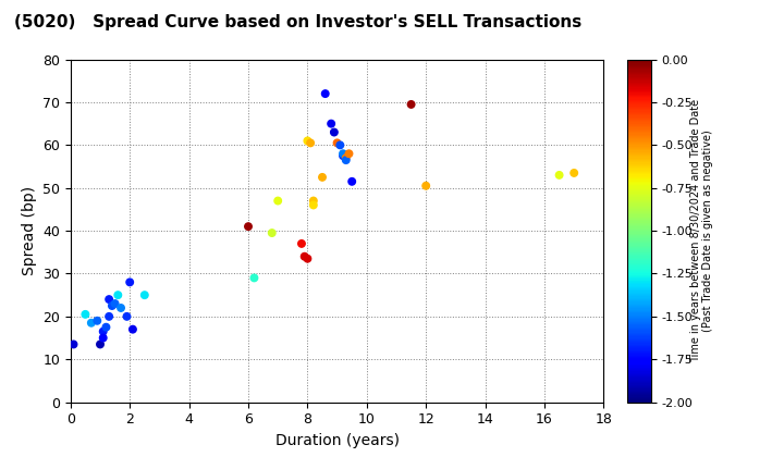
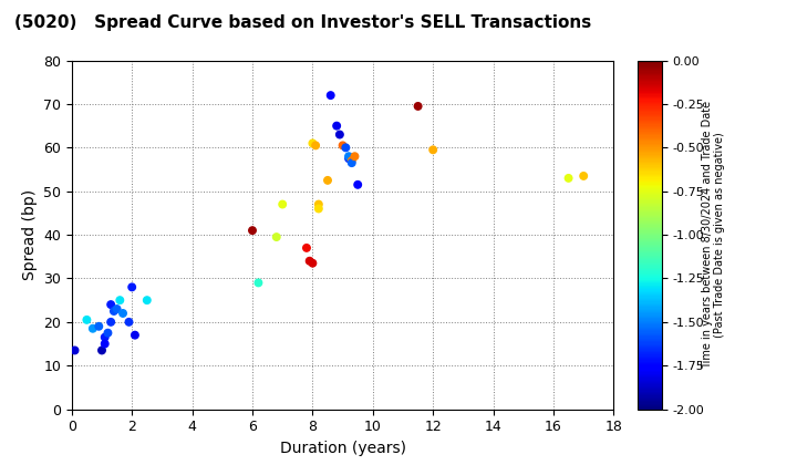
12: 50.5 -> 59.5
